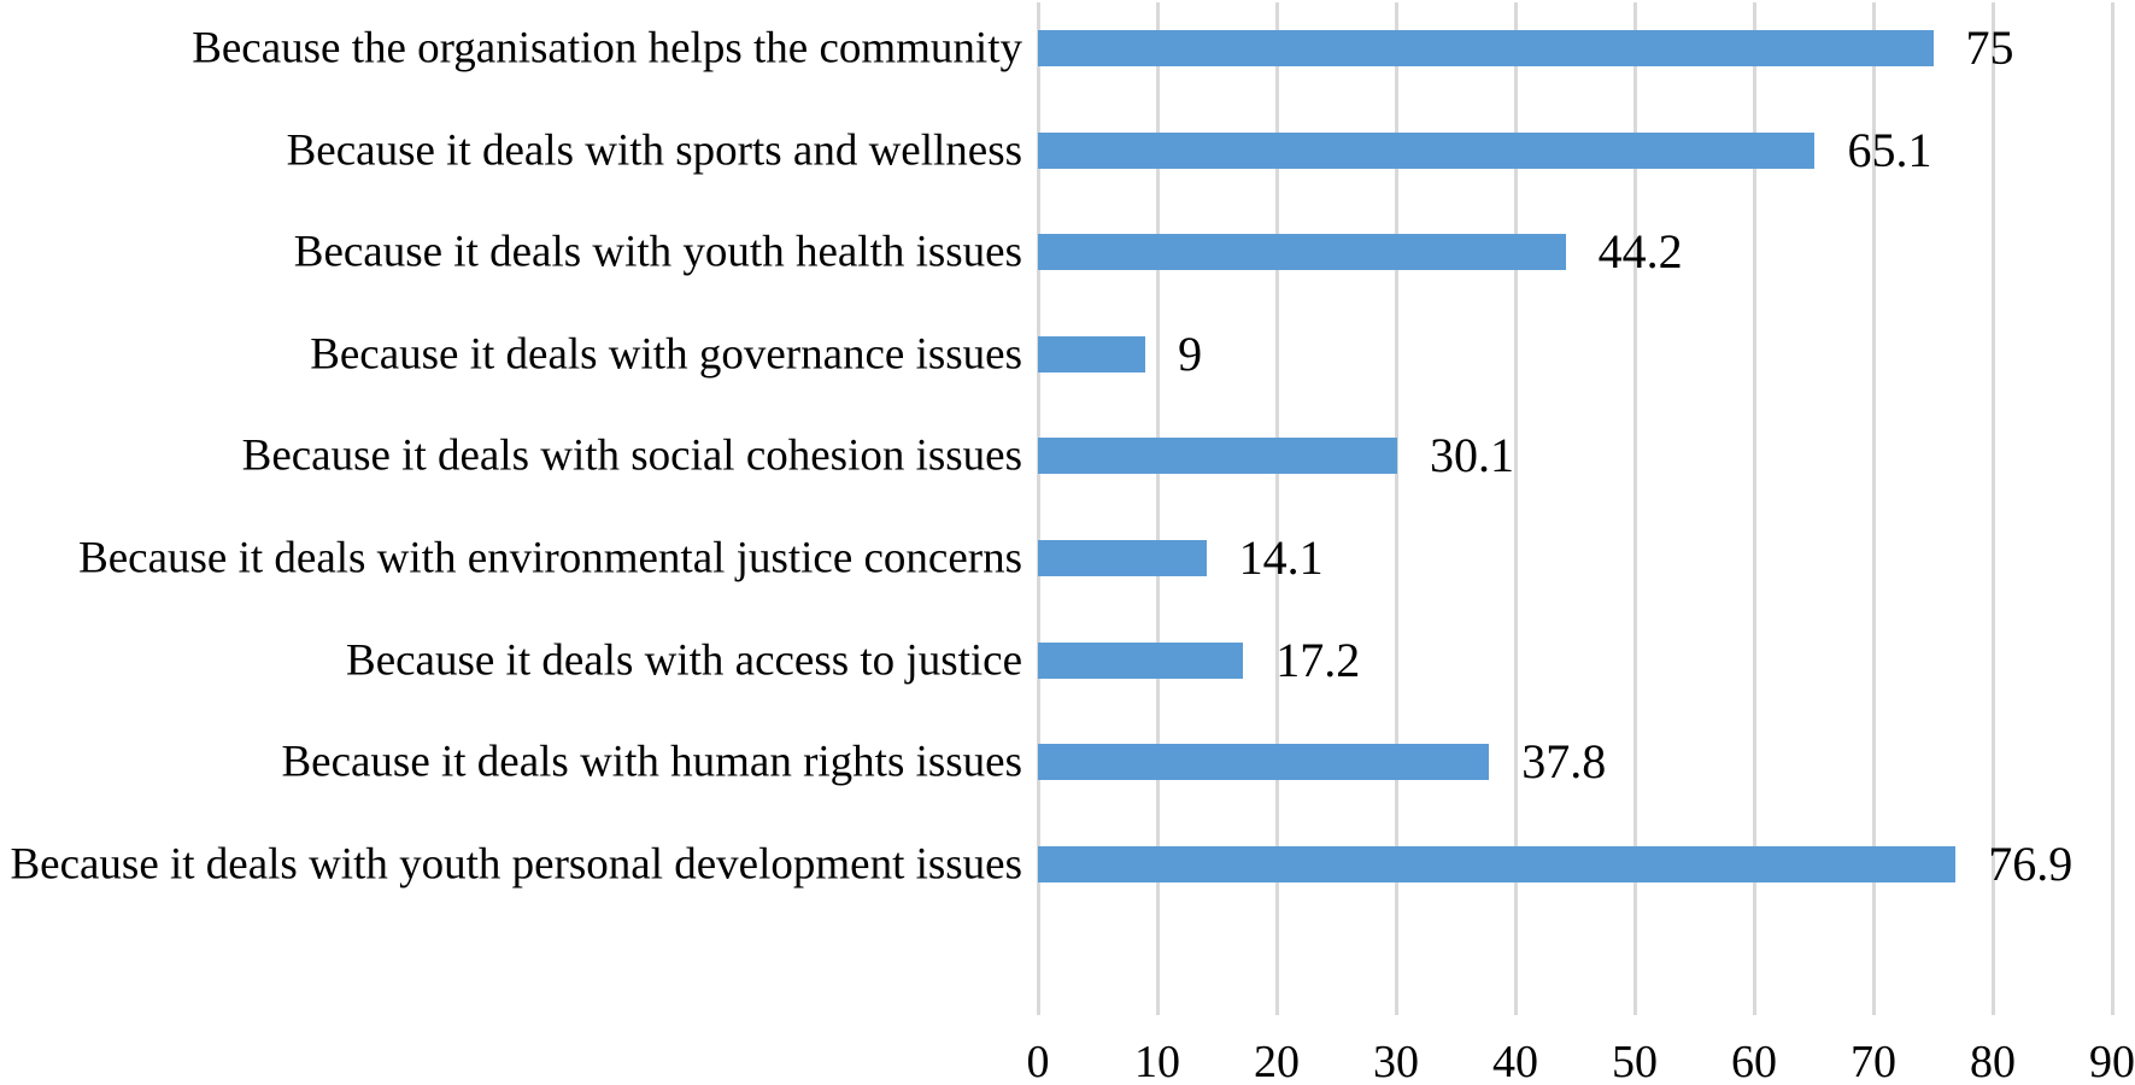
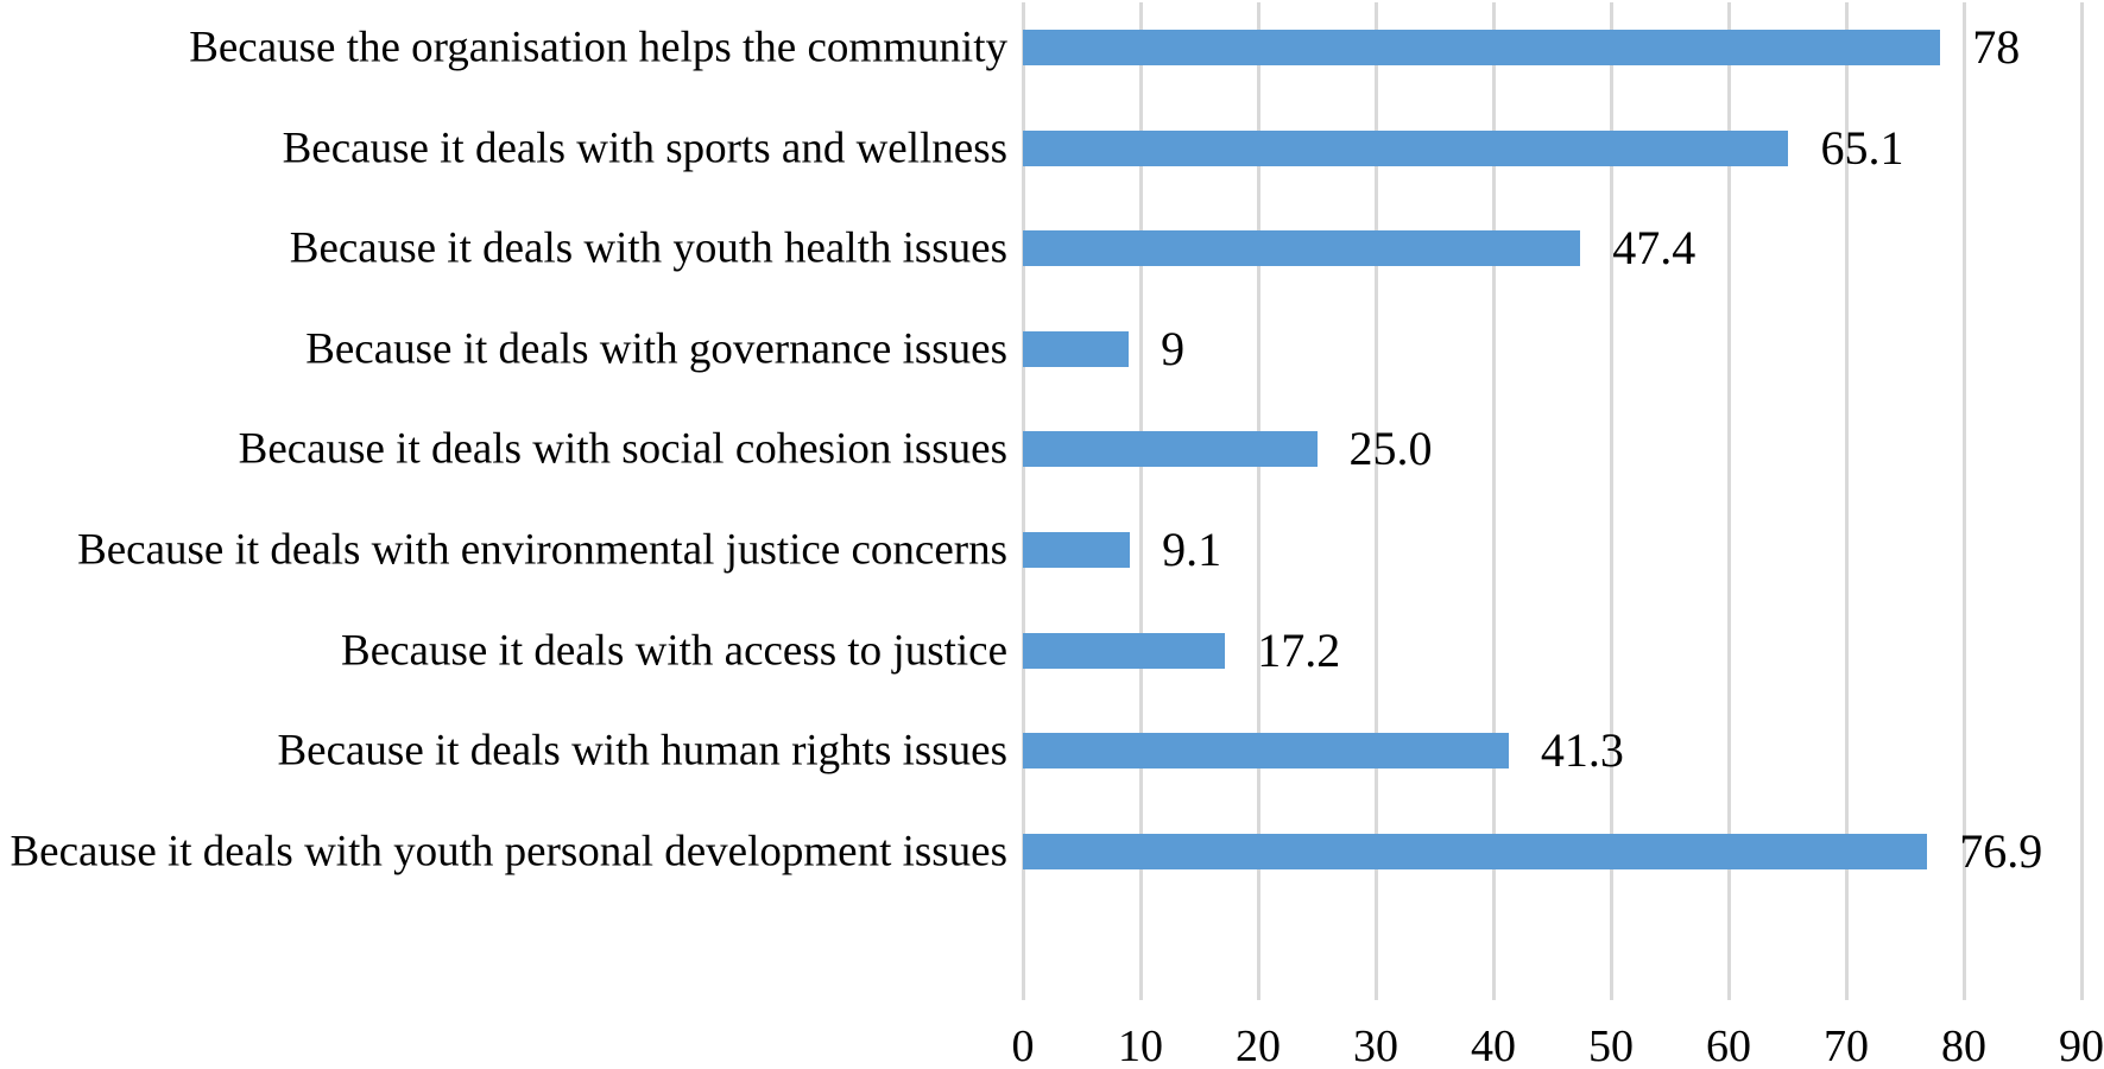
Because the organisation helps the community: 75 -> 78
Because it deals with youth health issues: 44.2 -> 47.4
Because it deals with social cohesion issues: 30.1 -> 25.0
Because it deals with environmental justice concerns: 14.1 -> 9.1
Because it deals with human rights issues: 37.8 -> 41.3
